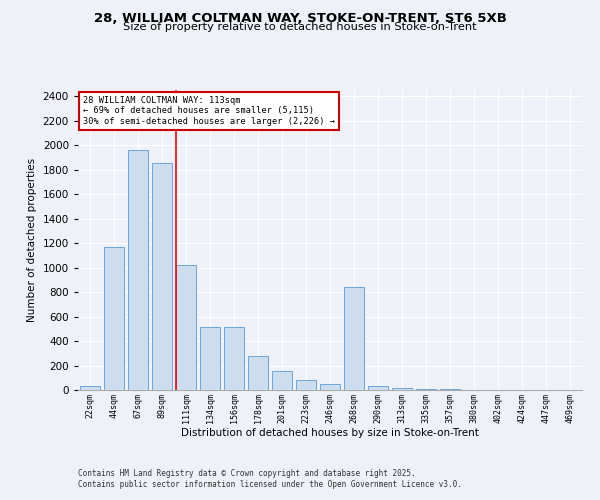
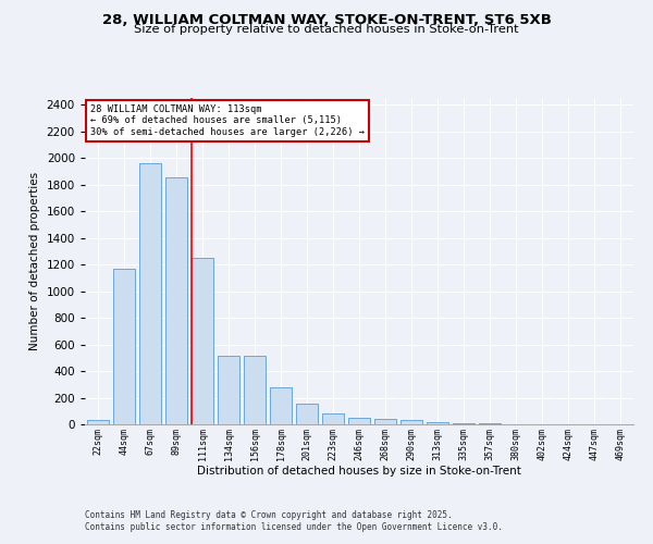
111sqm: 1020 -> 1250
268sqm: 840 -> 40
